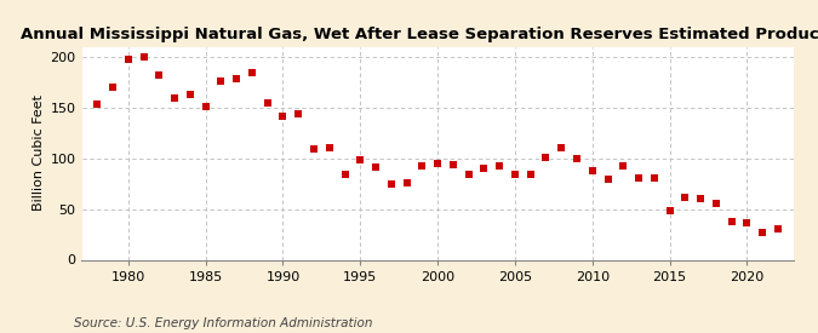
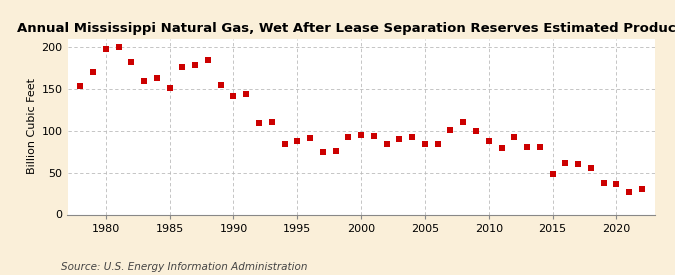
1995: 98 -> 88
